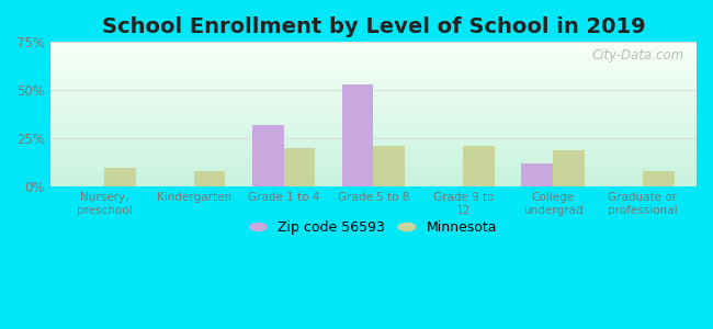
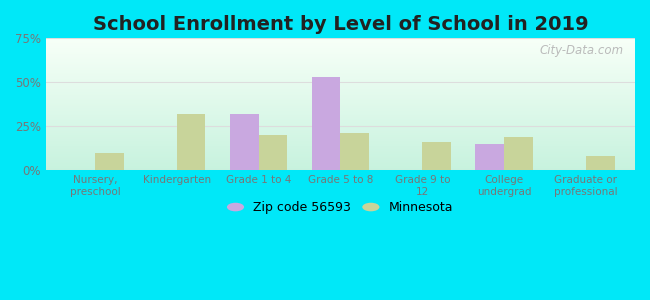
Minnesota/Kindergarten: 8% -> 32%
Minnesota/Grade 9 to 12: 21% -> 16%
Zip code 56593/College undergrad: 12% -> 15%
